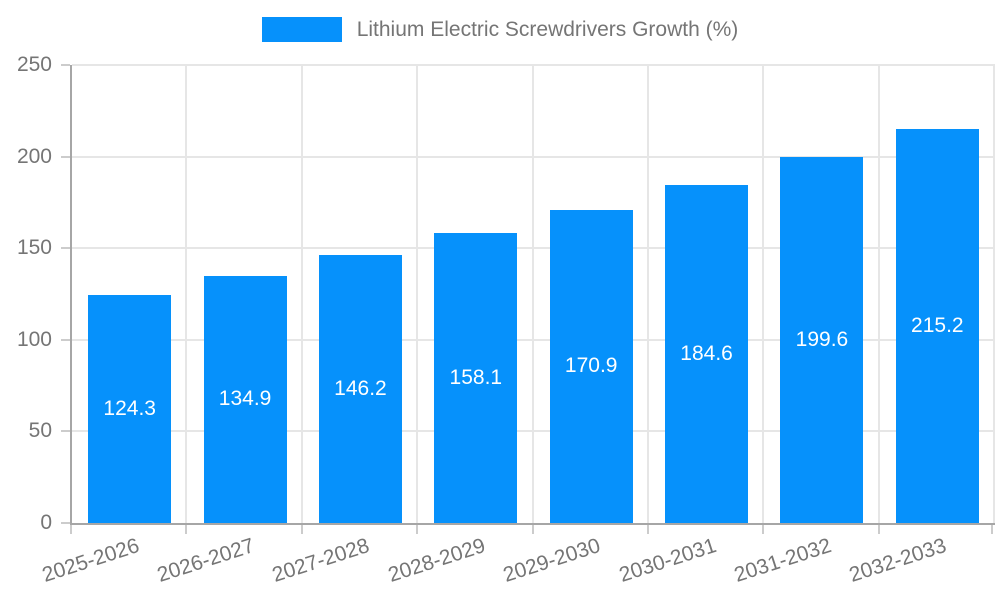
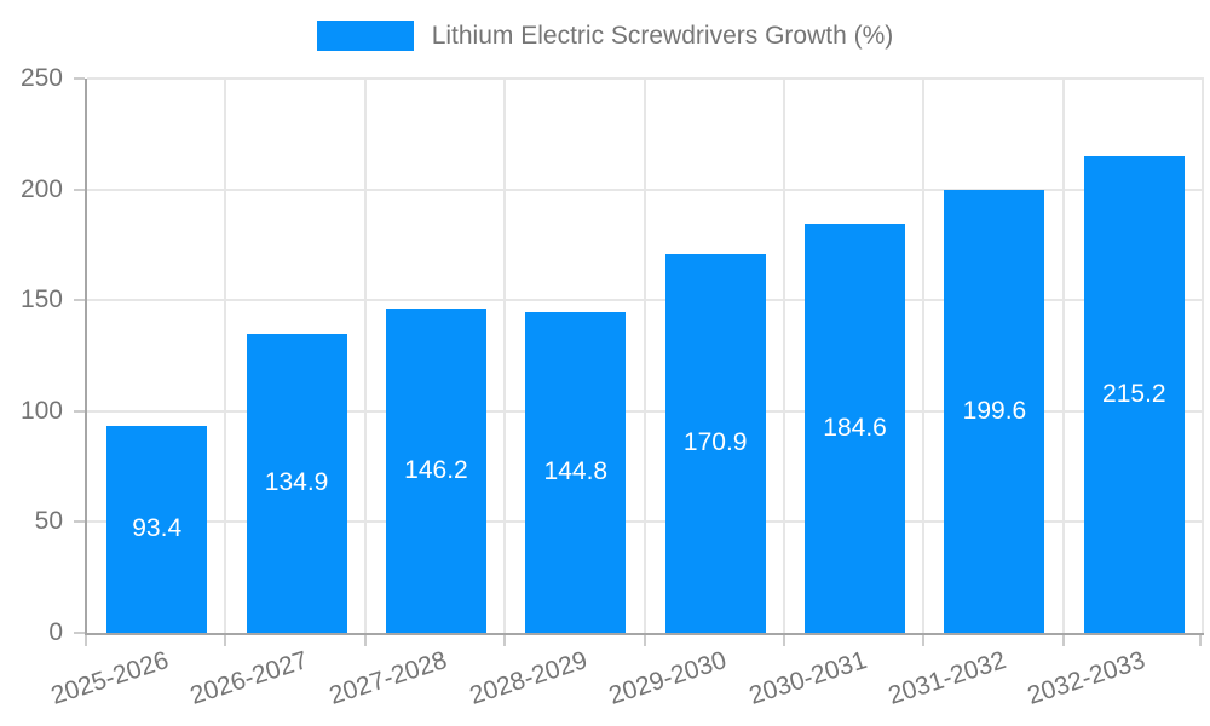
2025-2026: 124.3 -> 93.4
2028-2029: 158.1 -> 144.8
